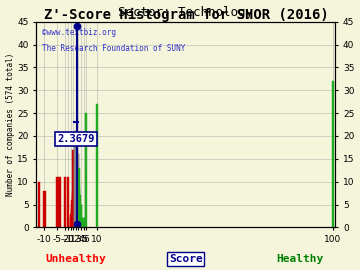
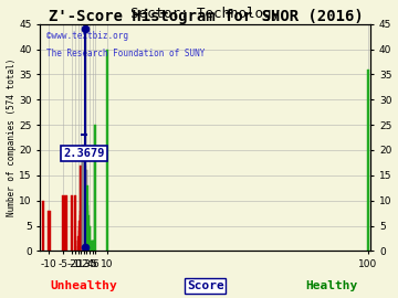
10: 27 -> 40
100: 32 -> 36
